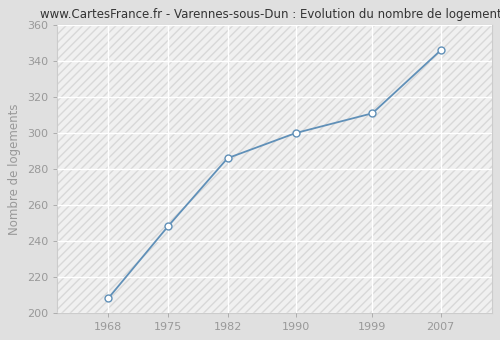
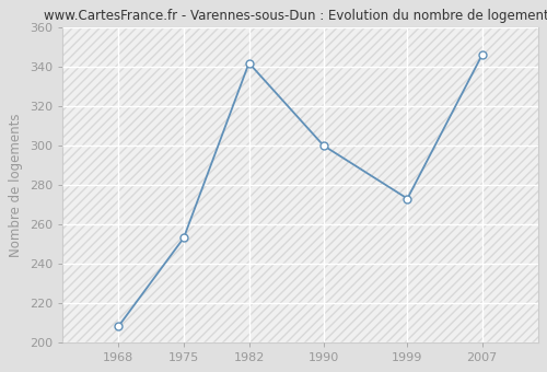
1975: 248 -> 253
1982: 286 -> 342
1999: 311 -> 273
